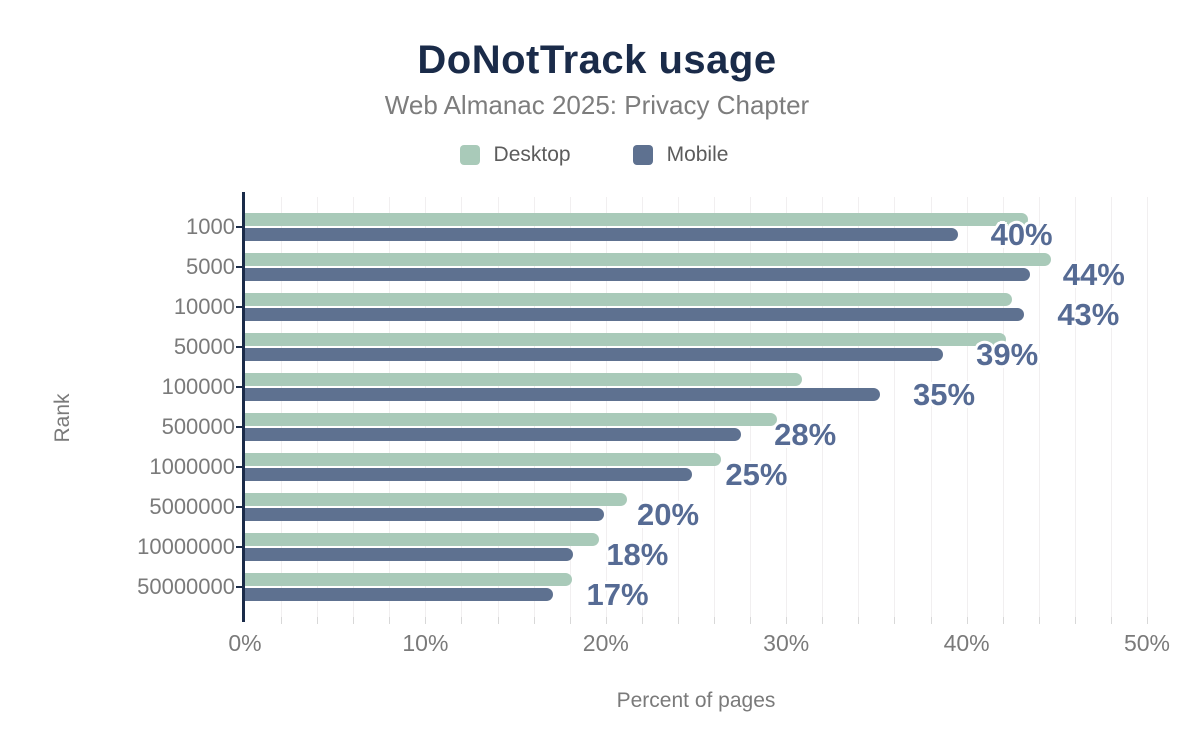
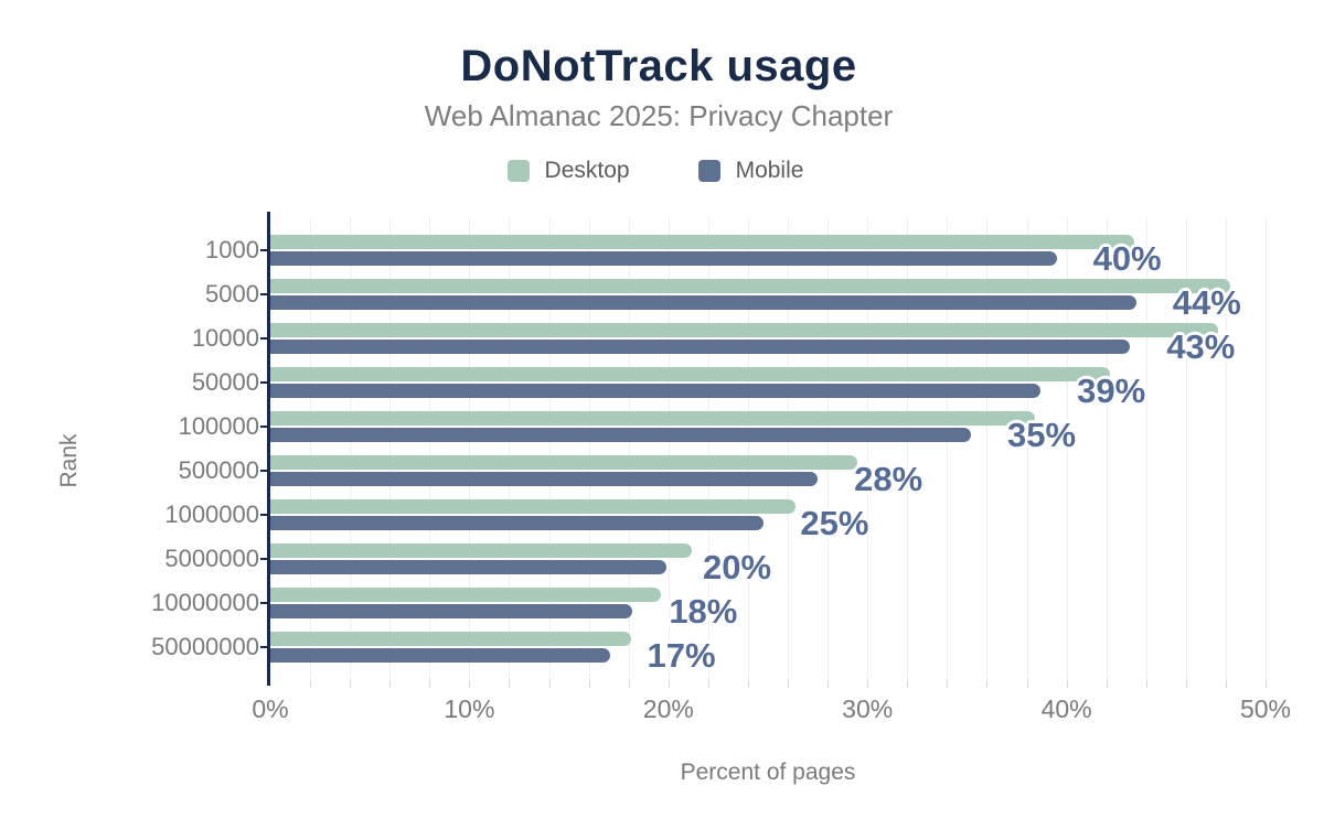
Desktop/5000: 44.7% -> 48.2%
Desktop/10000: 42.5% -> 47.6%
Desktop/100000: 30.9% -> 38.4%
